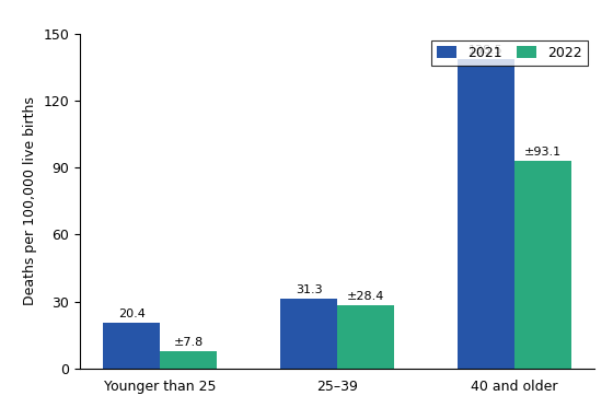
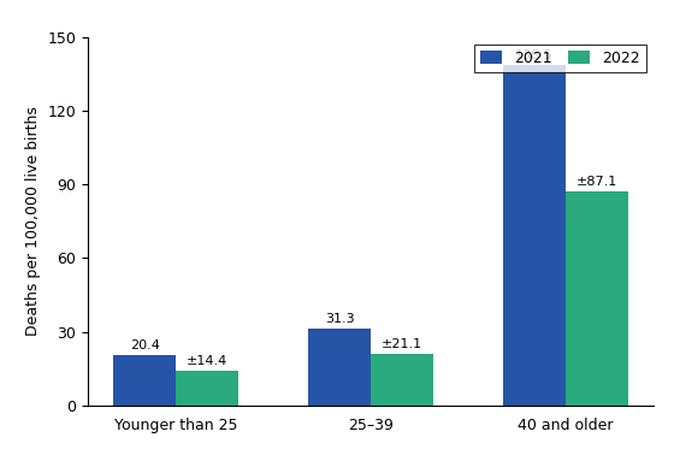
2022/Younger than 25: ±7.8 -> ±14.4
2022/25–39: ±28.4 -> ±21.1
2022/40 and older: ±93.1 -> ±87.1
